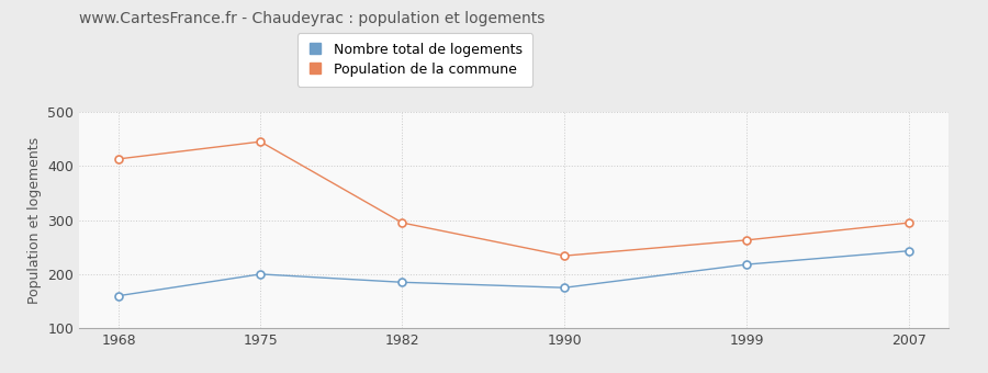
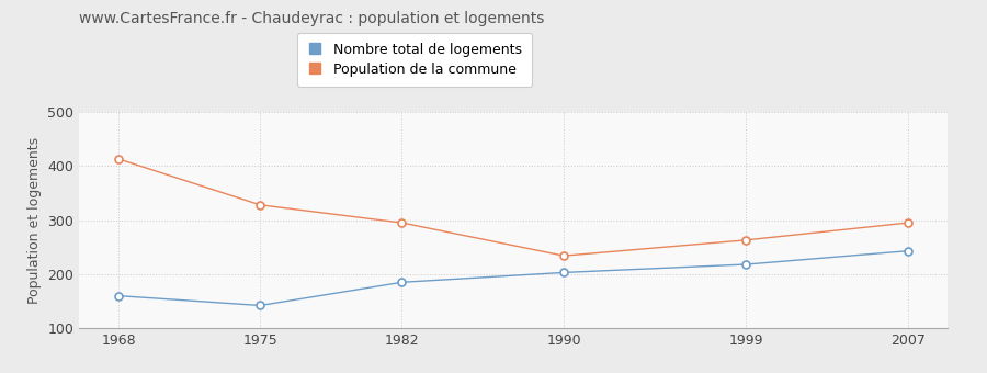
Nombre total de logements/1975: 200 -> 142
Population de la commune/1975: 445 -> 328
Nombre total de logements/1990: 175 -> 203
